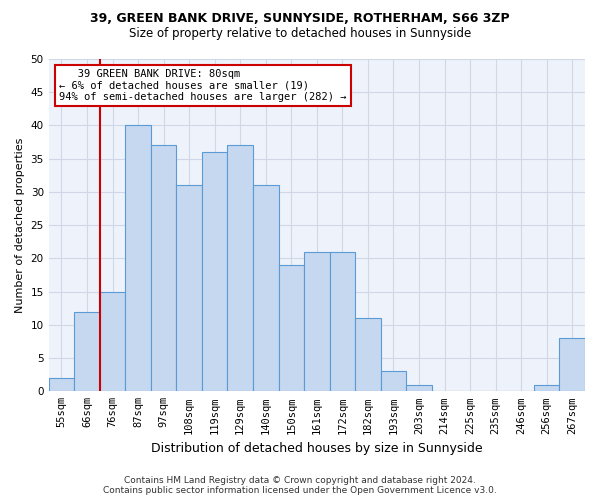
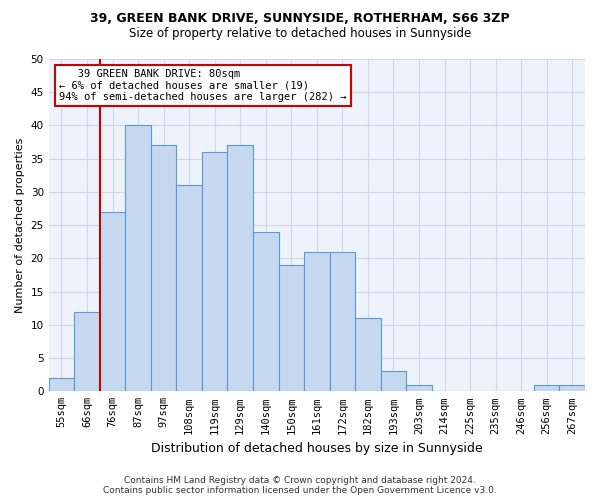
76sqm: 15 -> 27
140sqm: 31 -> 24
267sqm: 8 -> 1
